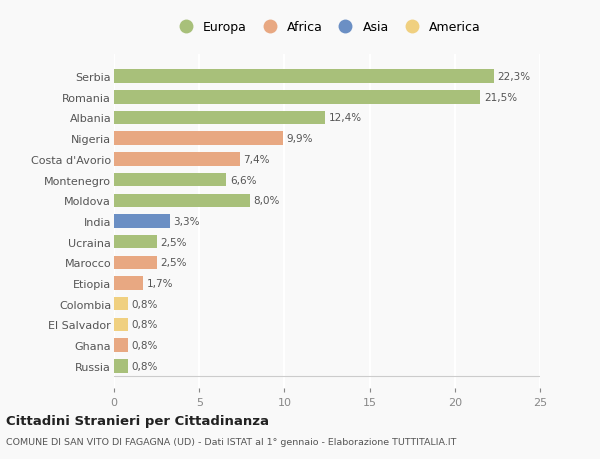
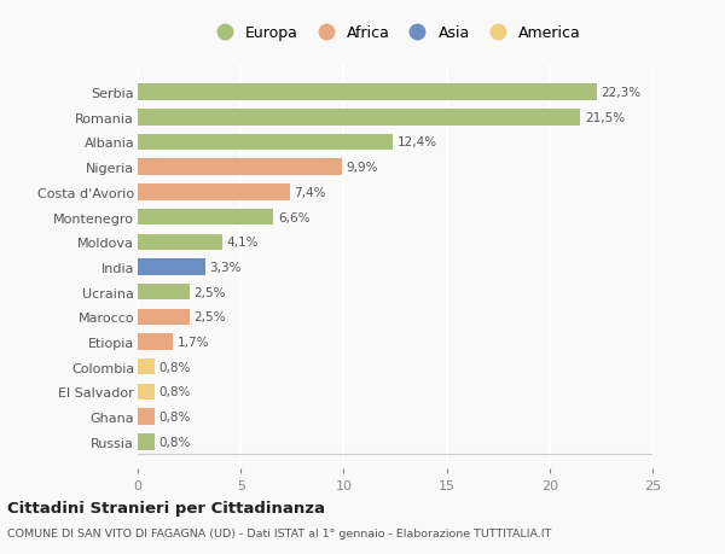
Moldova: 8,0% -> 4,1%
